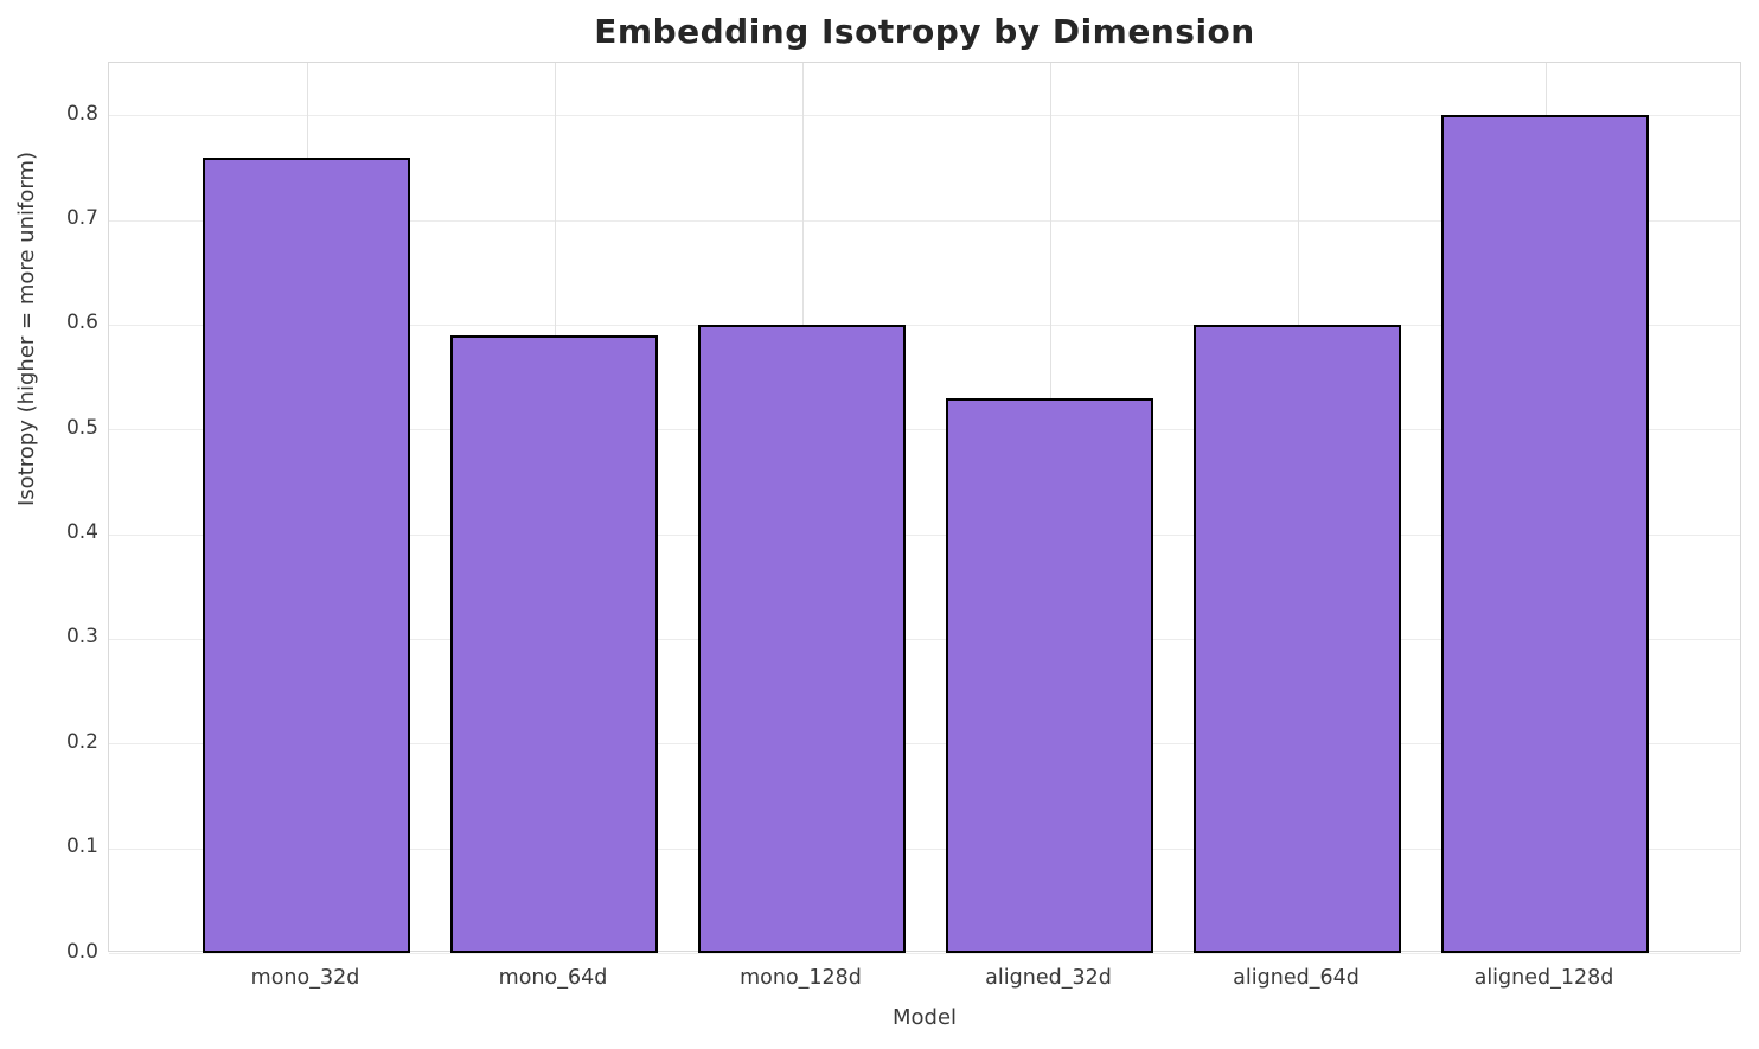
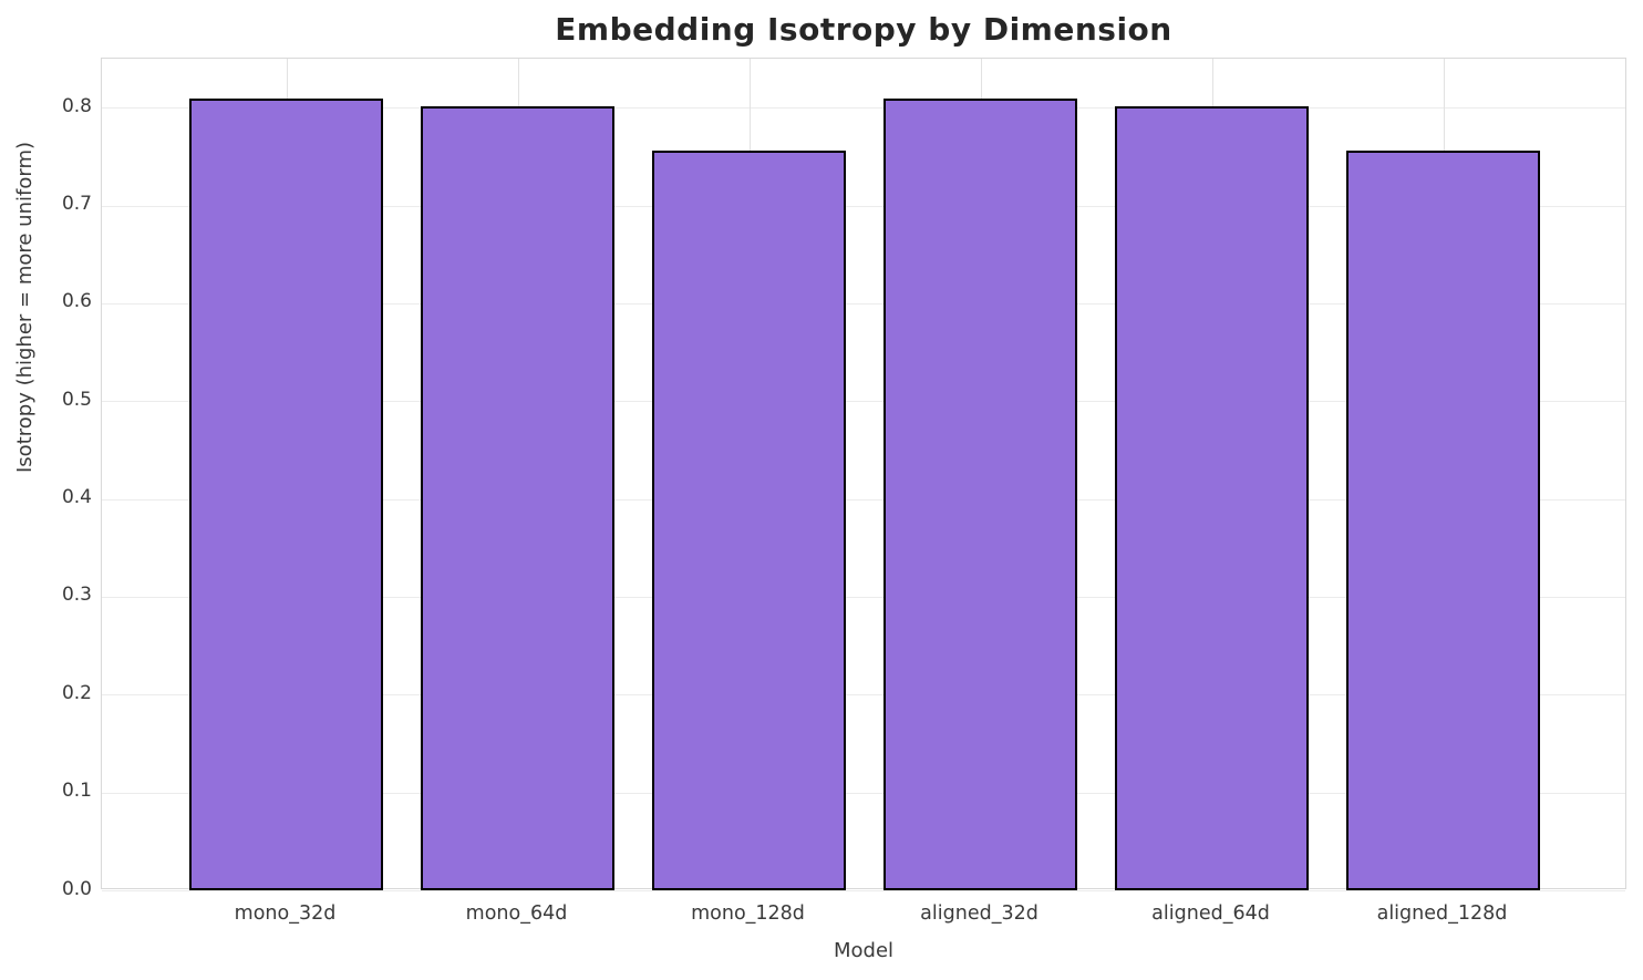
mono_32d: 0.76 -> 0.81
mono_64d: 0.59 -> 0.80
mono_128d: 0.60 -> 0.76
aligned_32d: 0.53 -> 0.81
aligned_64d: 0.60 -> 0.80
aligned_128d: 0.80 -> 0.76
